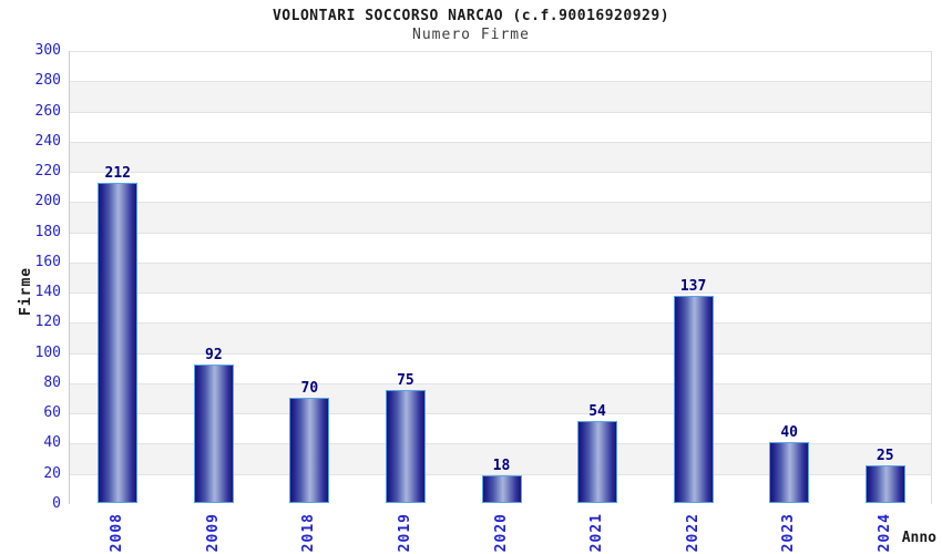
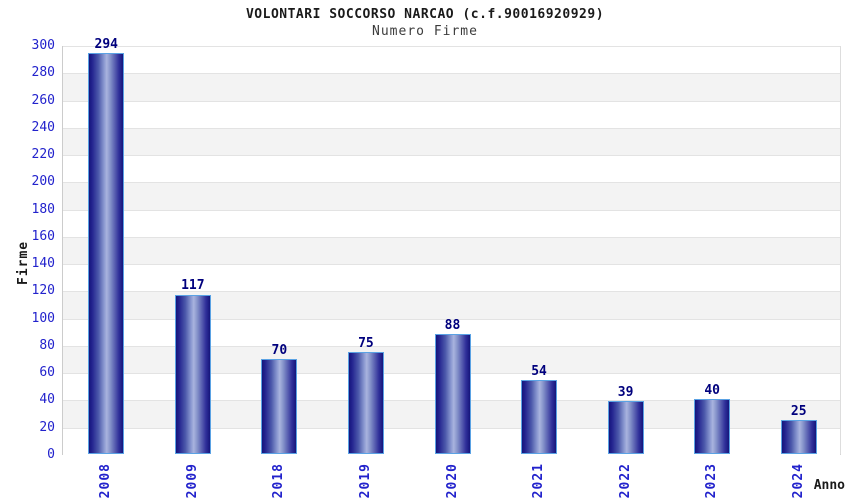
2008: 212 -> 294
2009: 92 -> 117
2020: 18 -> 88
2022: 137 -> 39
